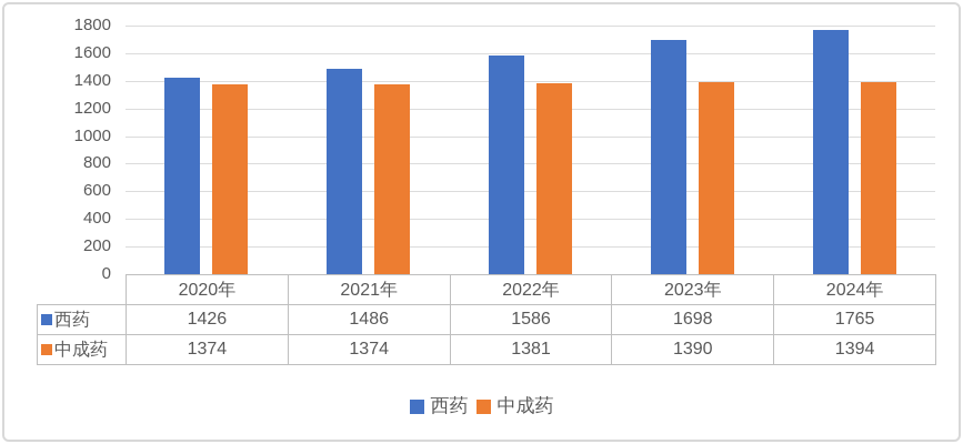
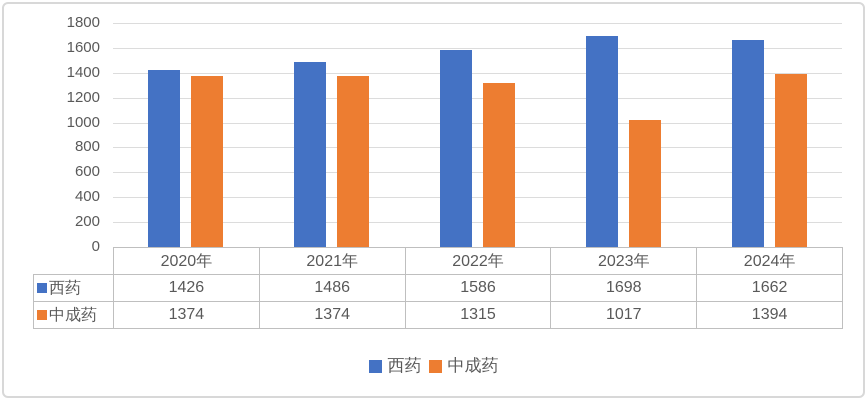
中成药/2022年: 1381 -> 1315
中成药/2023年: 1390 -> 1017
西药/2024年: 1765 -> 1662
